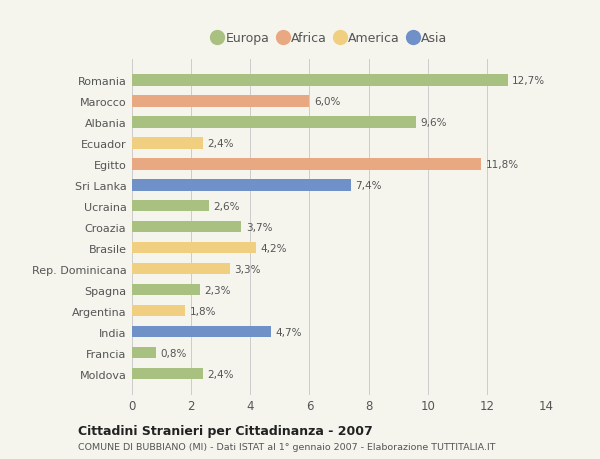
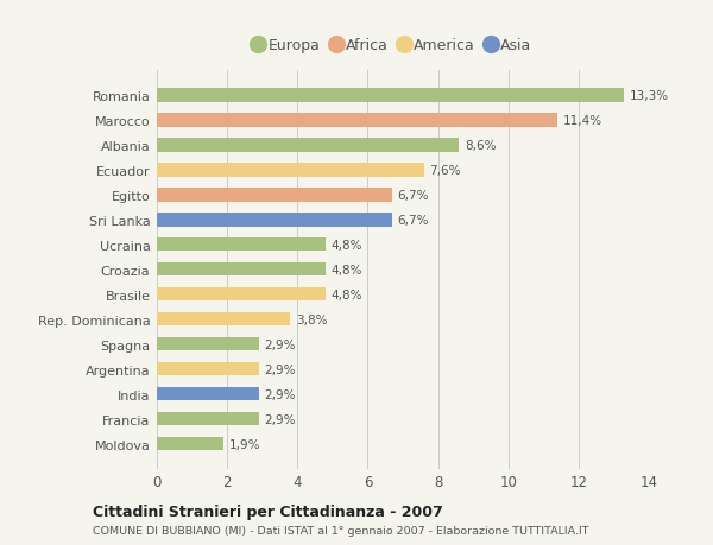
Romania: 12,7% -> 13,3%
Marocco: 6,0% -> 11,4%
Albania: 9,6% -> 8,6%
Ecuador: 2,4% -> 7,6%
Egitto: 11,8% -> 6,7%
Sri Lanka: 7,4% -> 6,7%
Ucraina: 2,6% -> 4,8%
Croazia: 3,7% -> 4,8%
Brasile: 4,2% -> 4,8%
Rep. Dominicana: 3,3% -> 3,8%
Spagna: 2,3% -> 2,9%
Argentina: 1,8% -> 2,9%
India: 4,7% -> 2,9%
Francia: 0,8% -> 2,9%
Moldova: 2,4% -> 1,9%
